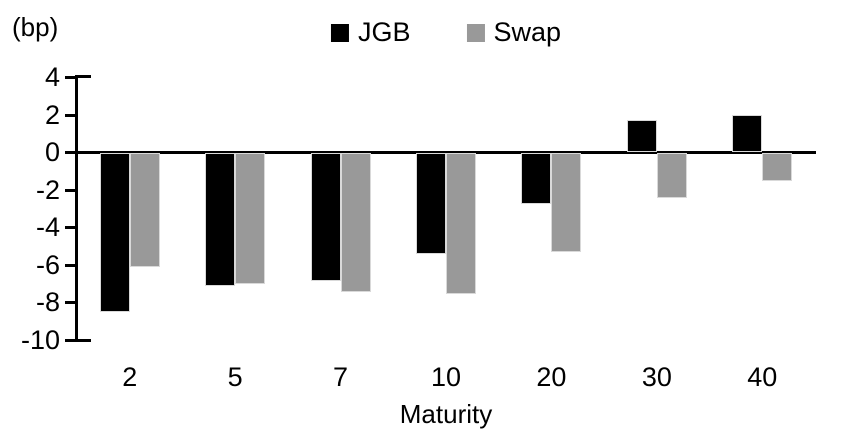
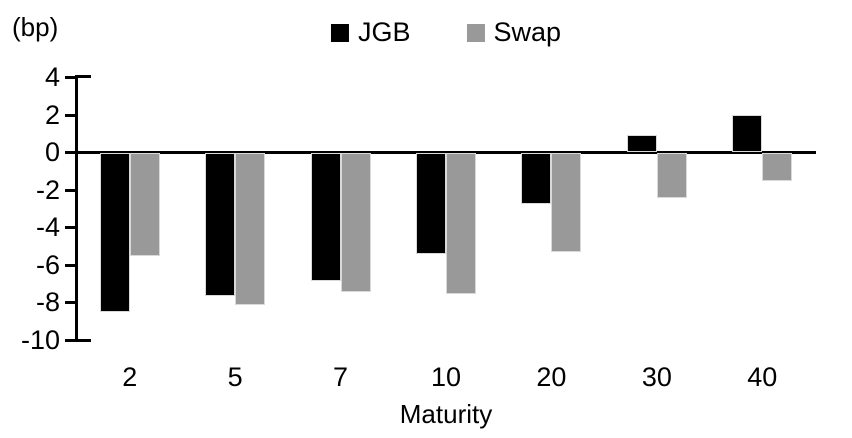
Swap/2: -6.1 -> -5.5
JGB/5: -7.1 -> -7.6
Swap/5: -7.0 -> -8.1
JGB/30: 1.7 -> 0.9
